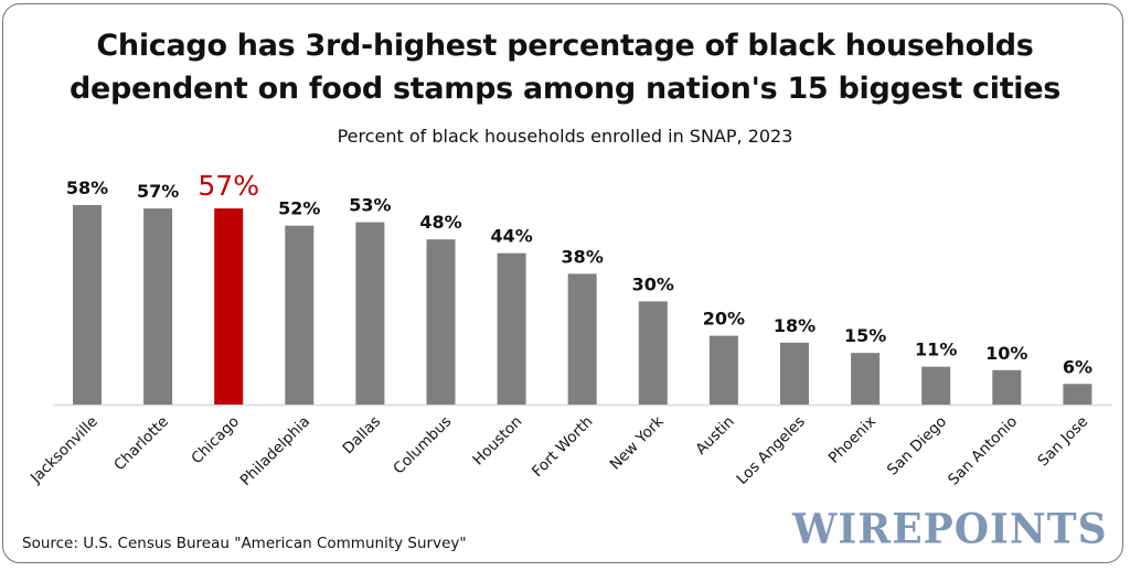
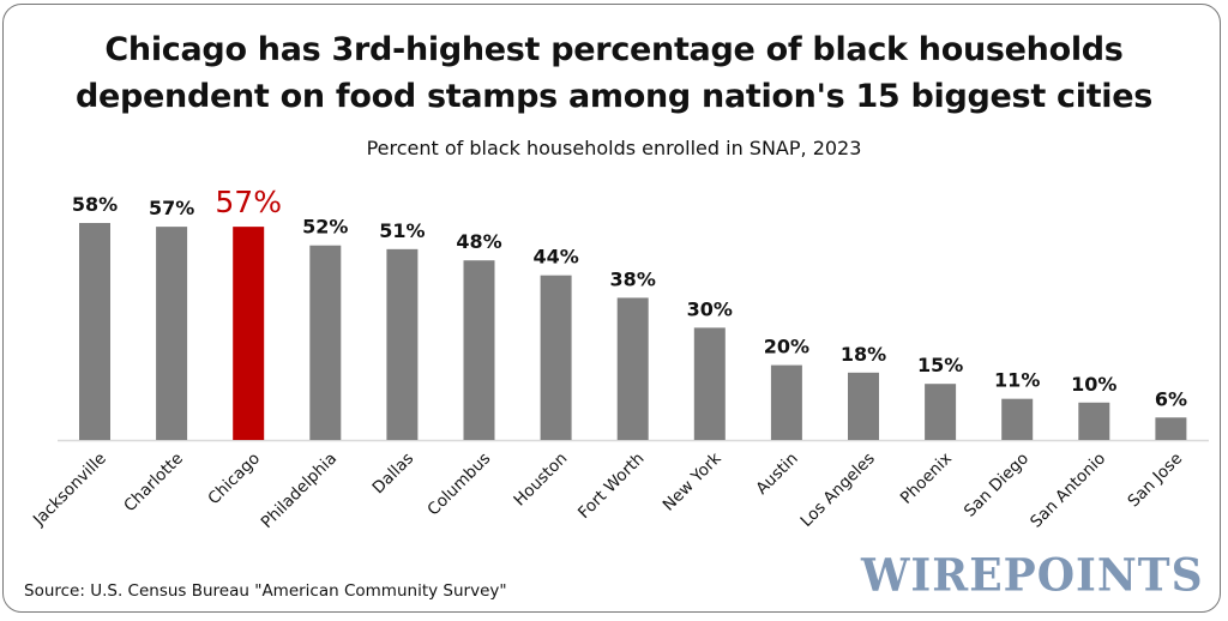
Dallas: 53% -> 51%
